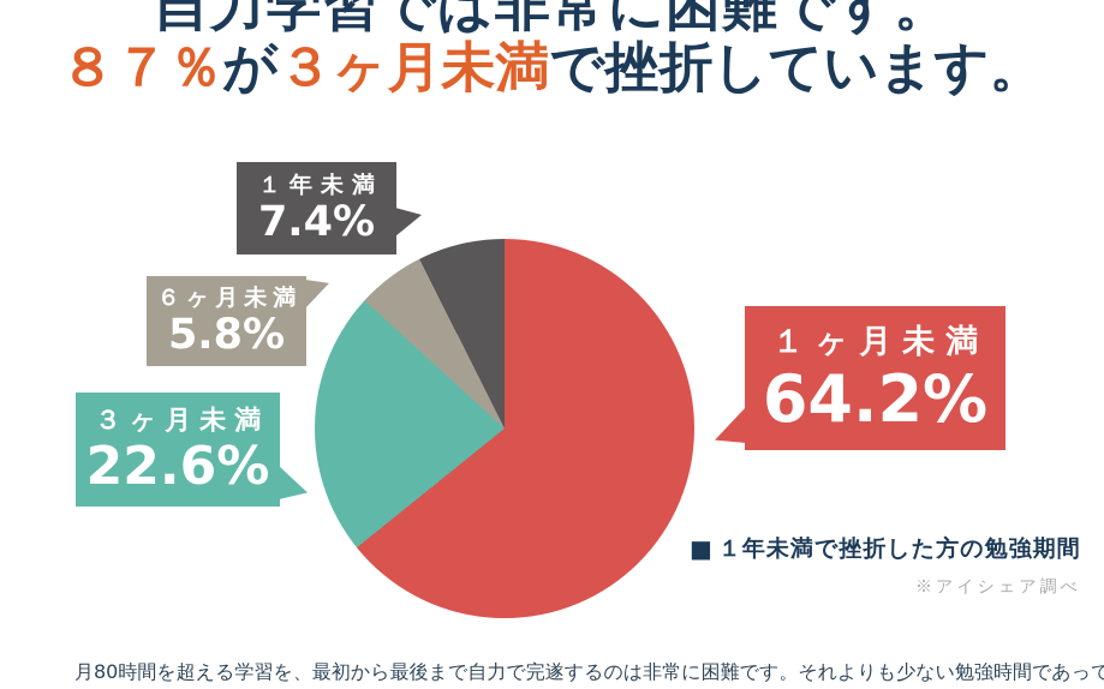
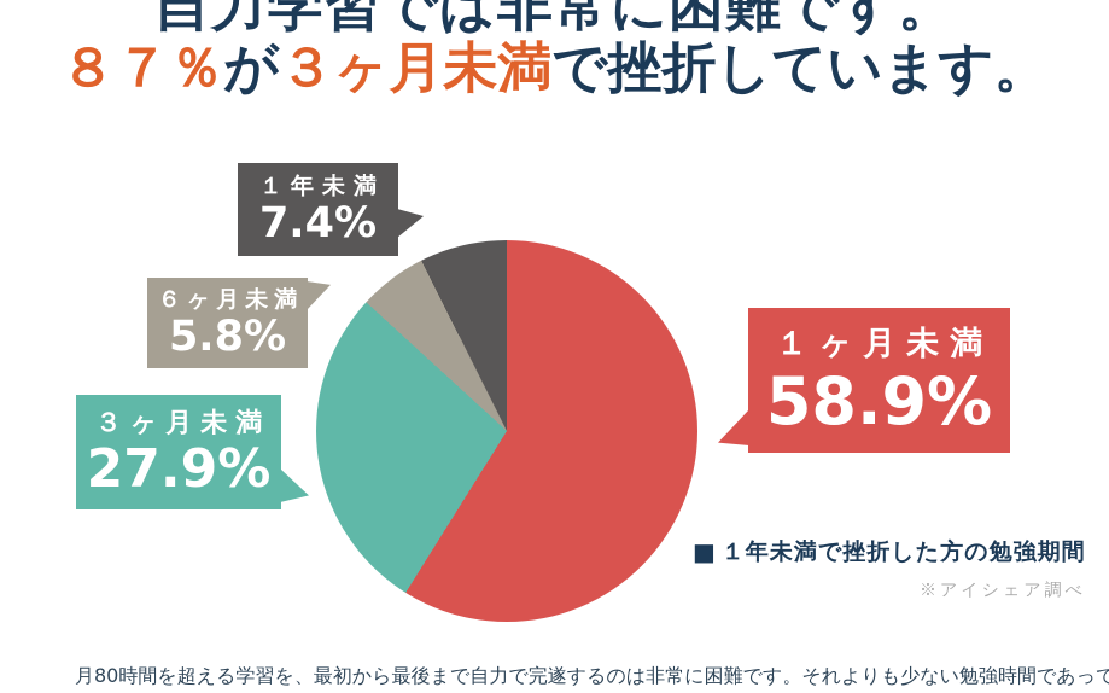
１ヶ月未満: 64.2% -> 58.9%
３ヶ月未満: 22.6% -> 27.9%
